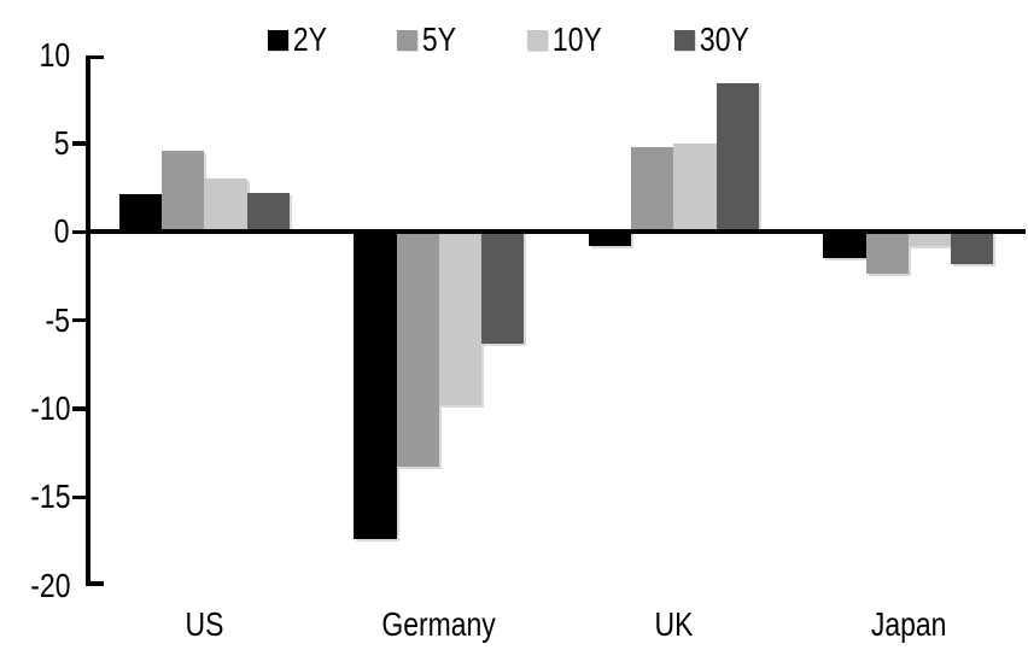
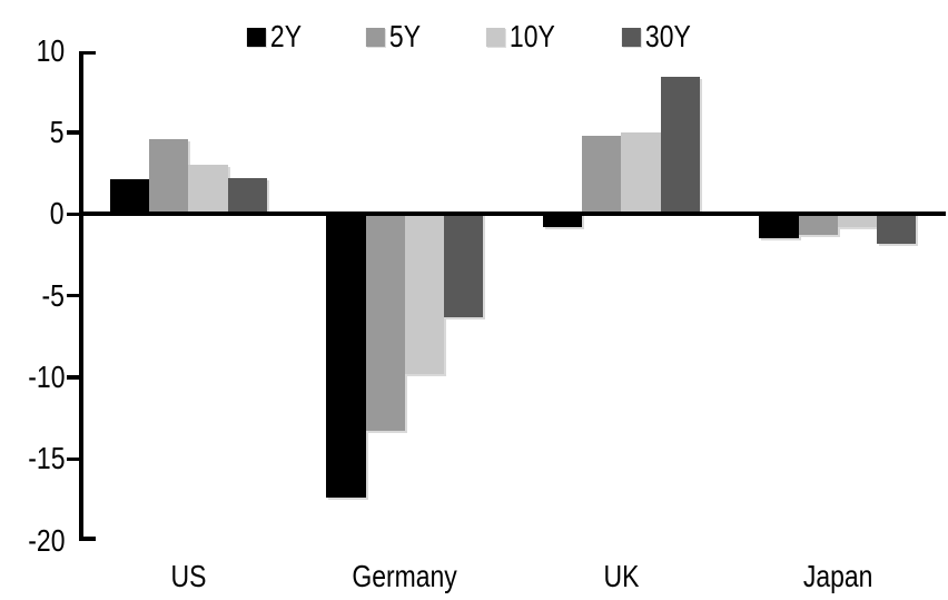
5Y/Japan: -2.4 -> -1.3
